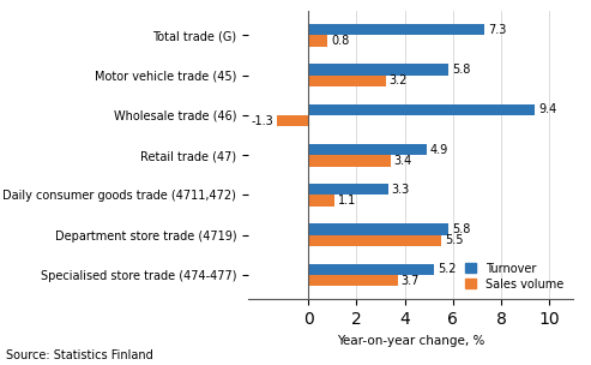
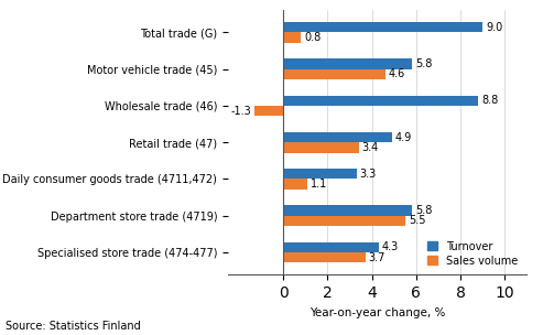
Turnover/Total trade (G): 7.3 -> 9.0
Sales volume/Motor vehicle trade (45): 3.2 -> 4.6
Turnover/Wholesale trade (46): 9.4 -> 8.8
Turnover/Specialised store trade (474-477): 5.2 -> 4.3
